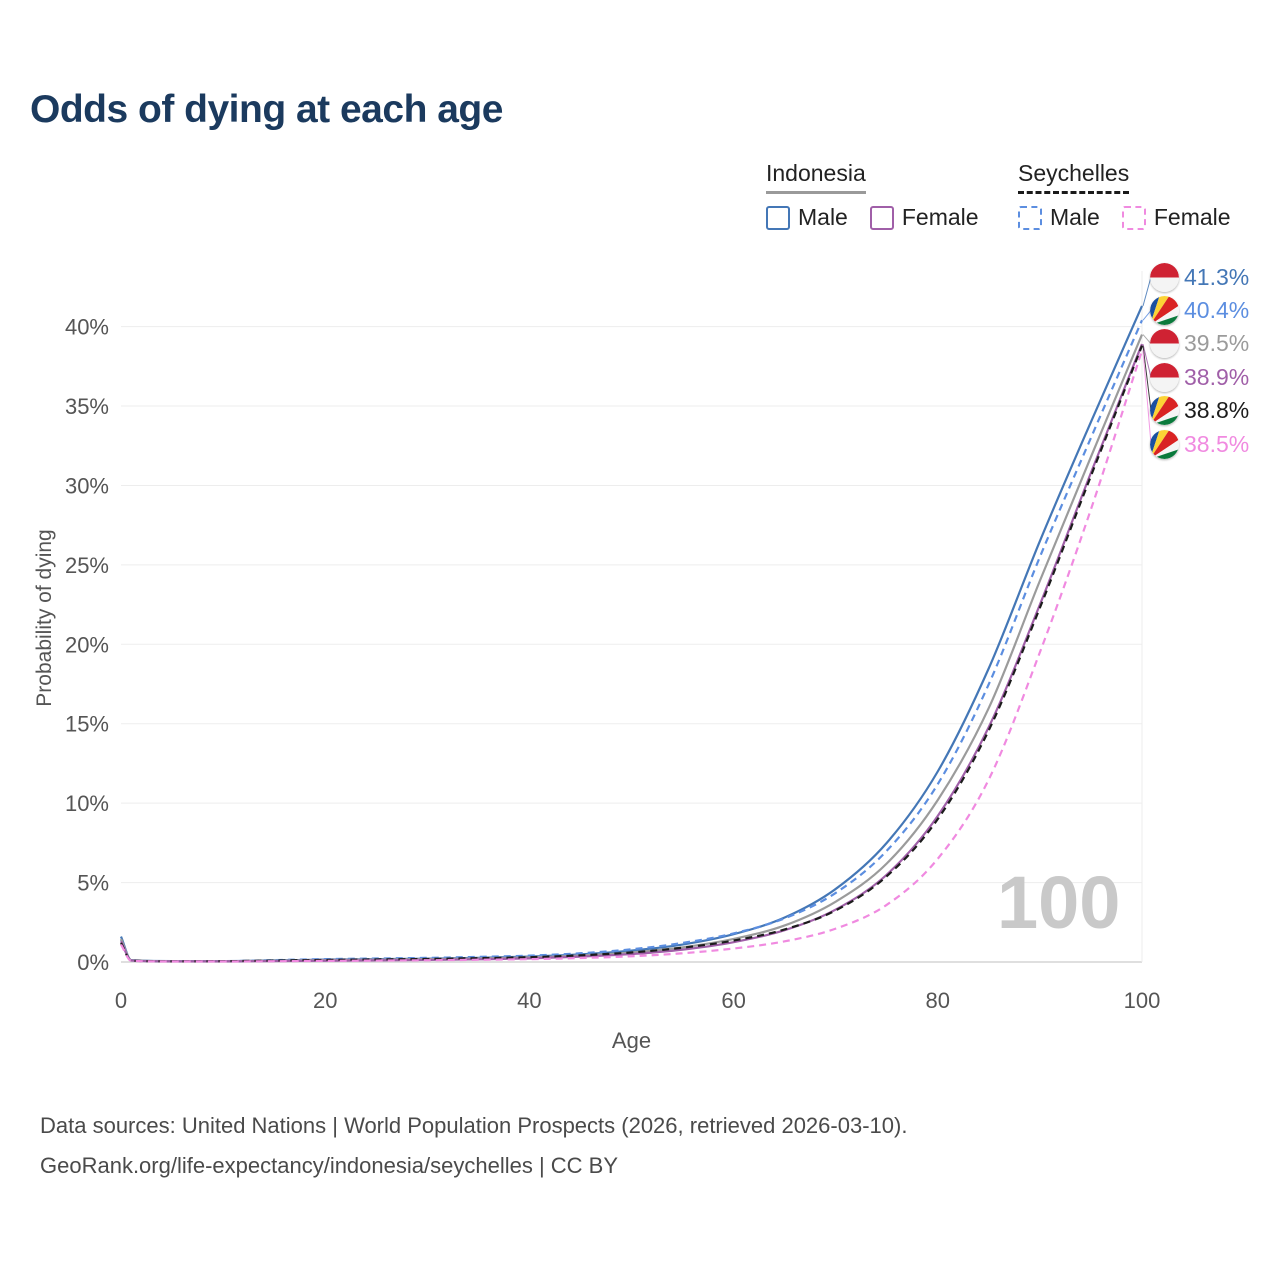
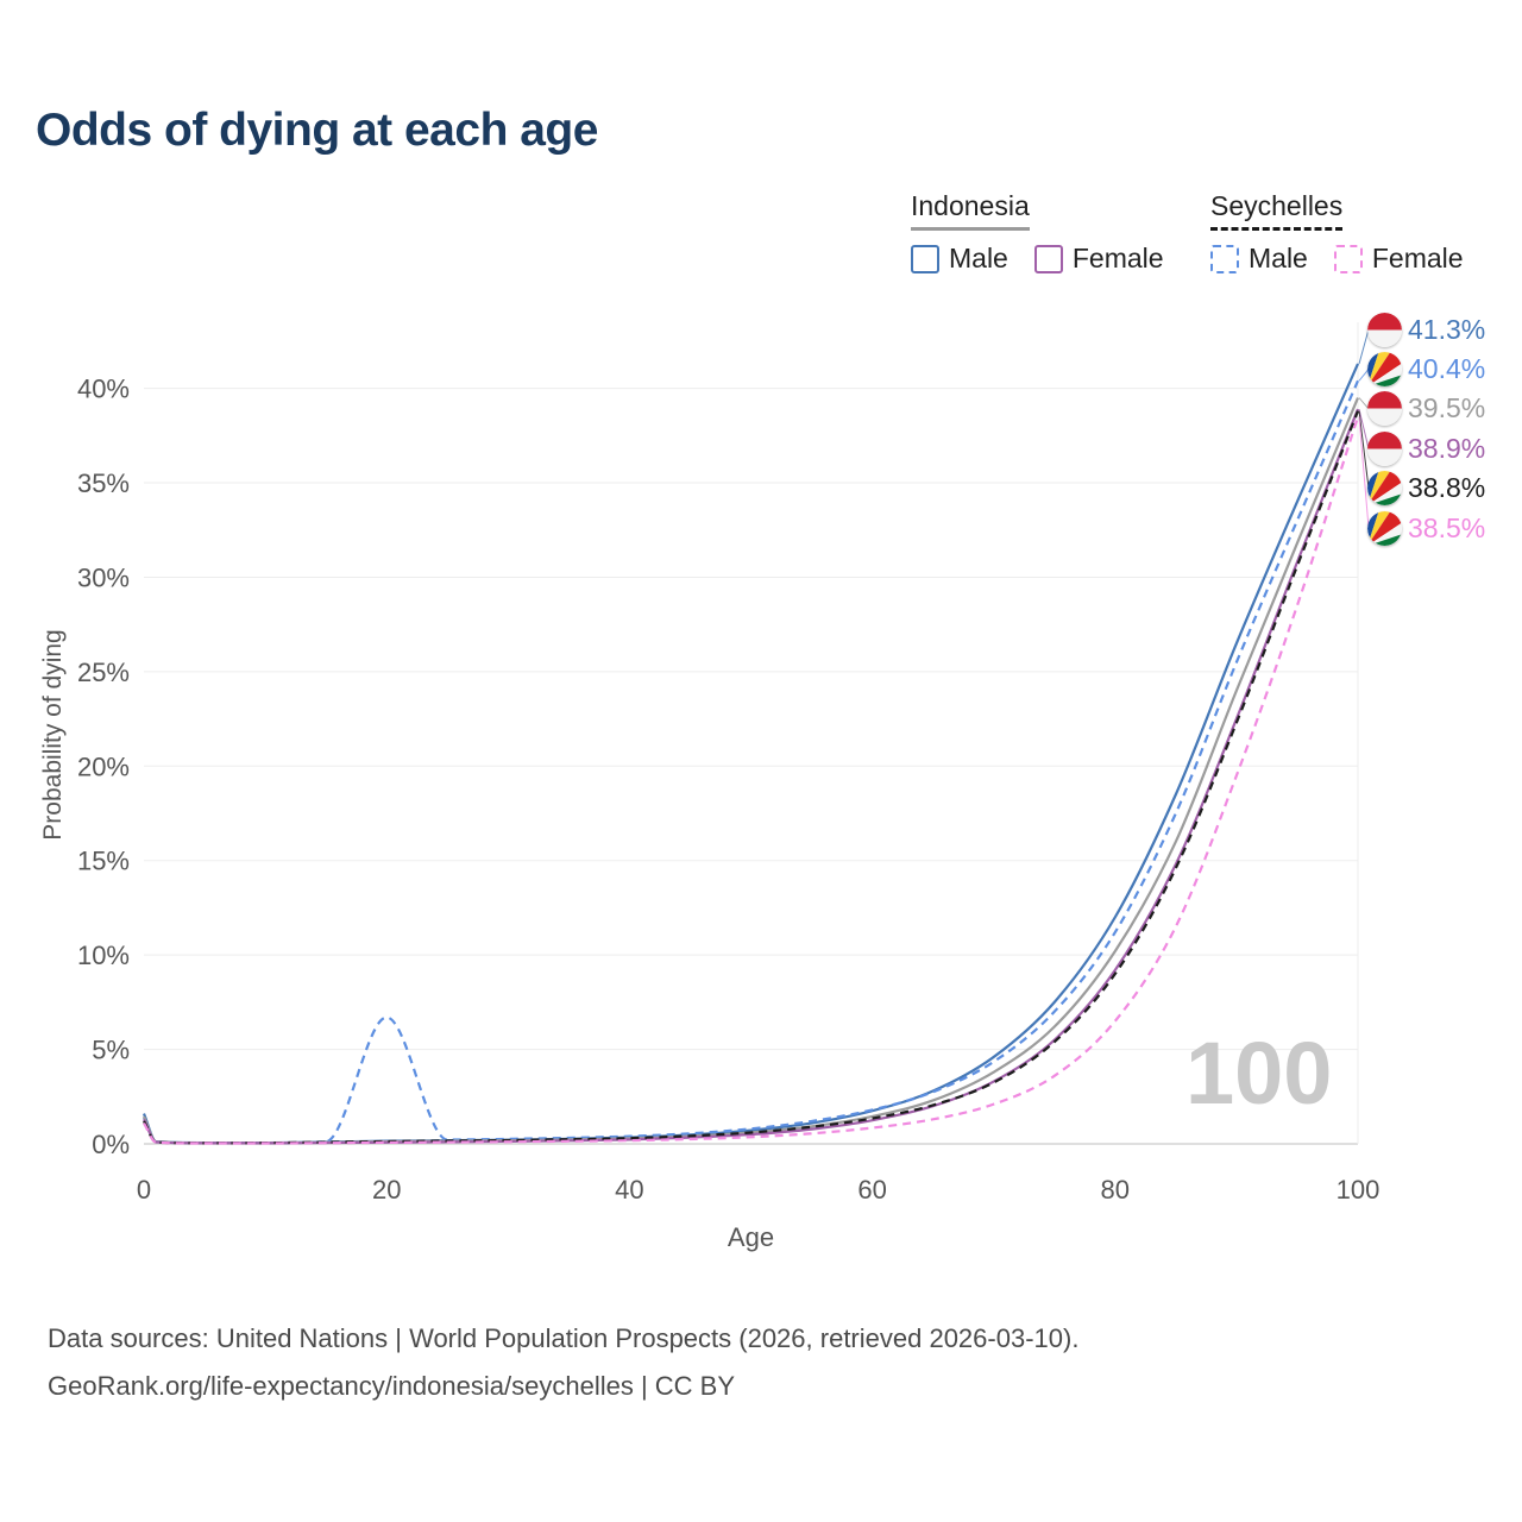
Seychelles Male/20: 0.2% -> 6.7%
